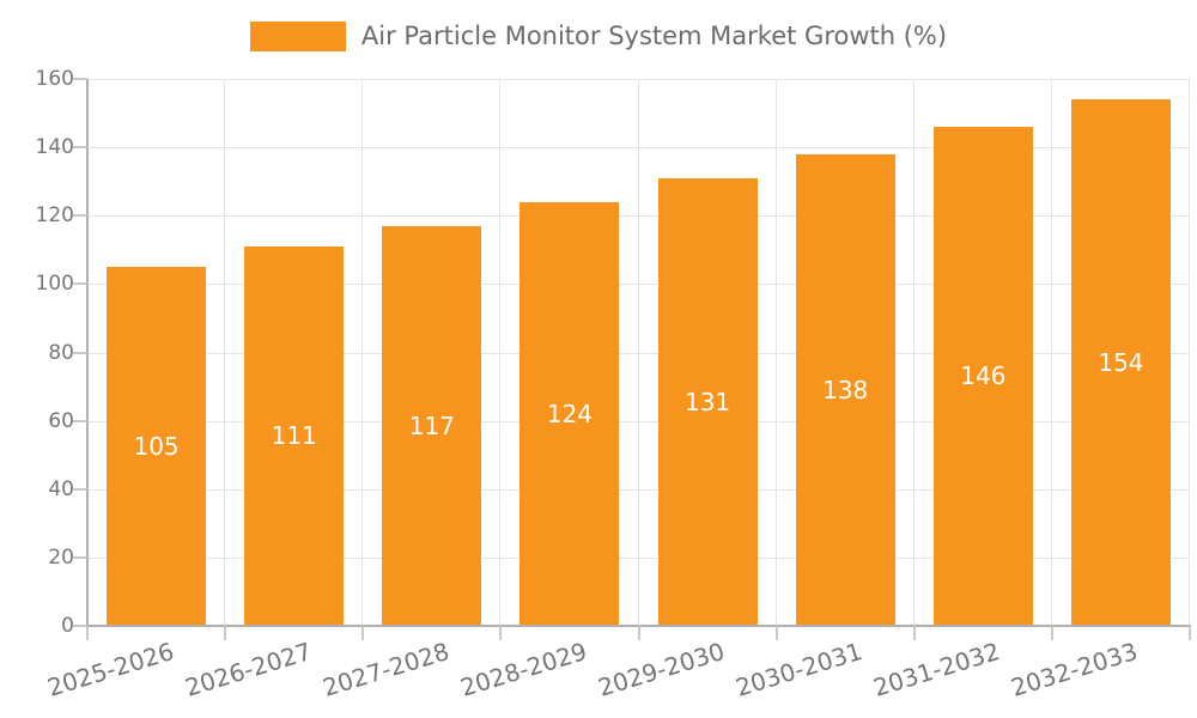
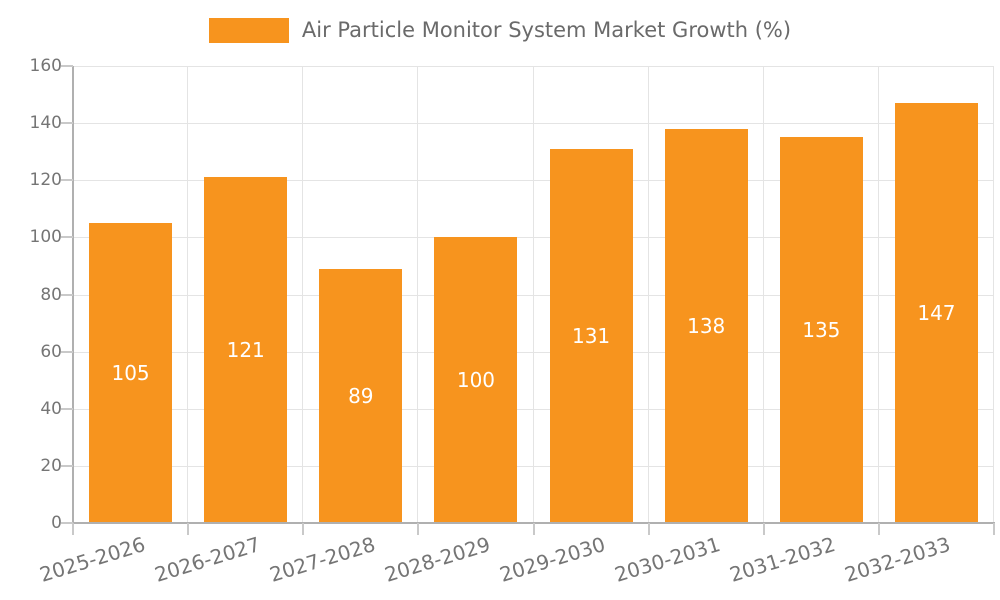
2026-2027: 111 -> 121
2027-2028: 117 -> 89
2028-2029: 124 -> 100
2031-2032: 146 -> 135
2032-2033: 154 -> 147
